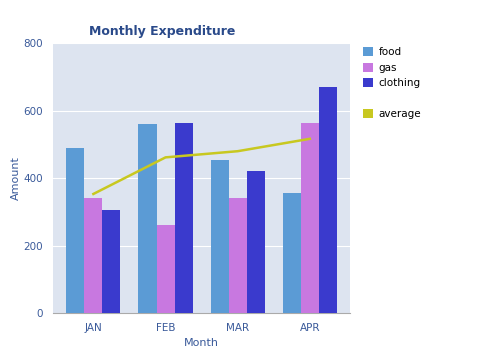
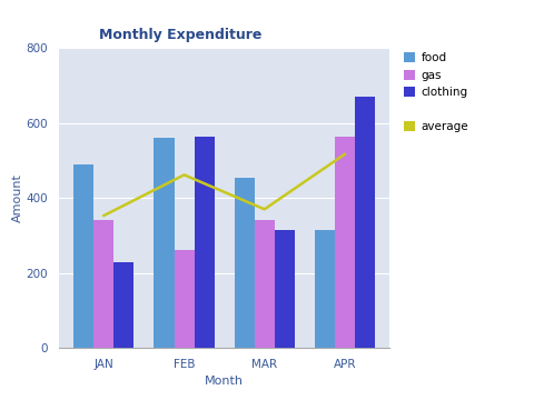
clothing/JAN: 305 -> 230
average/MAR: 480 -> 370
clothing/MAR: 420 -> 315
food/APR: 355 -> 315
